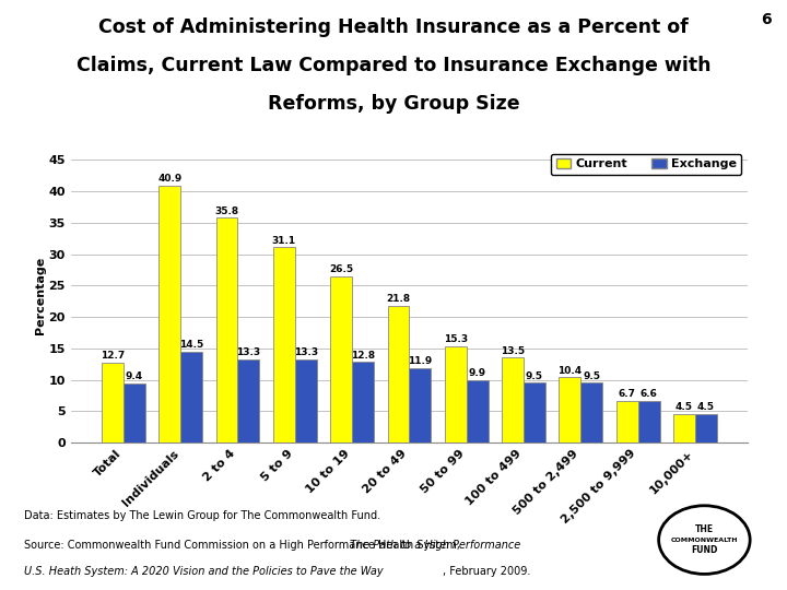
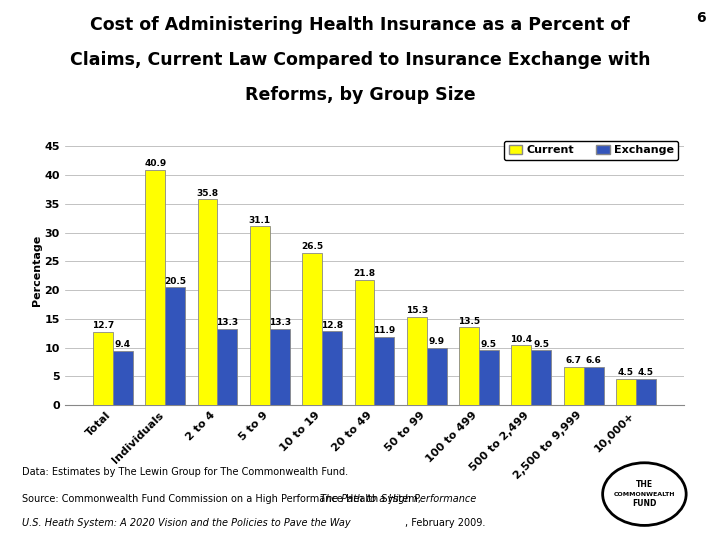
Exchange/Individuals: 14.5 -> 20.5
